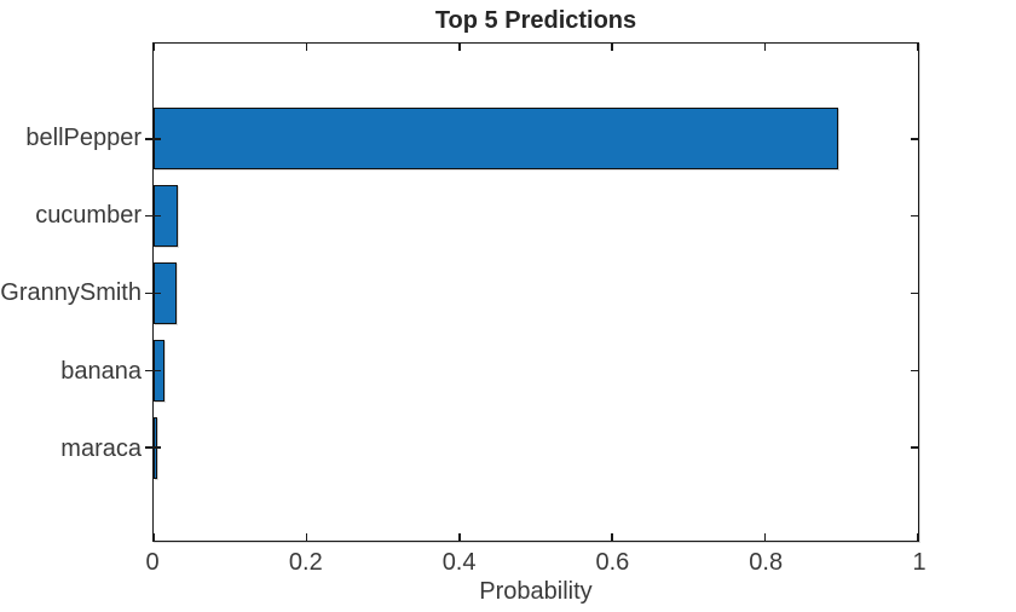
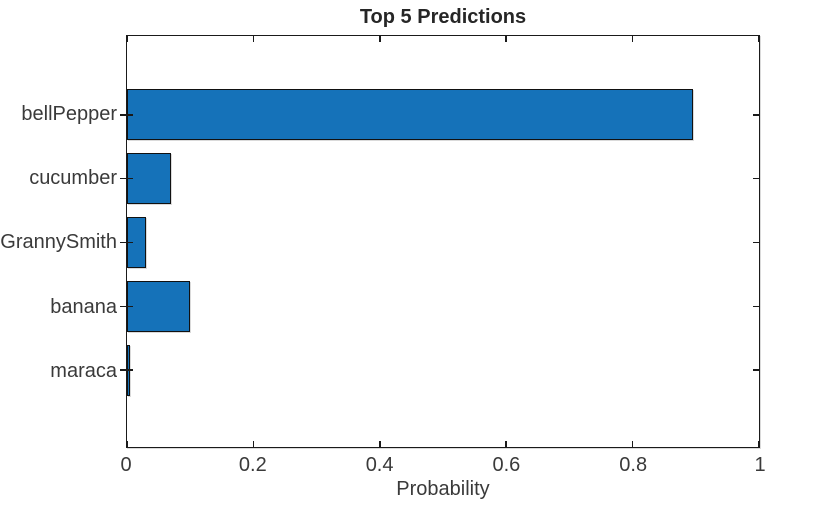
cucumber: 0.03 -> 0.07
banana: 0.01 -> 0.10
